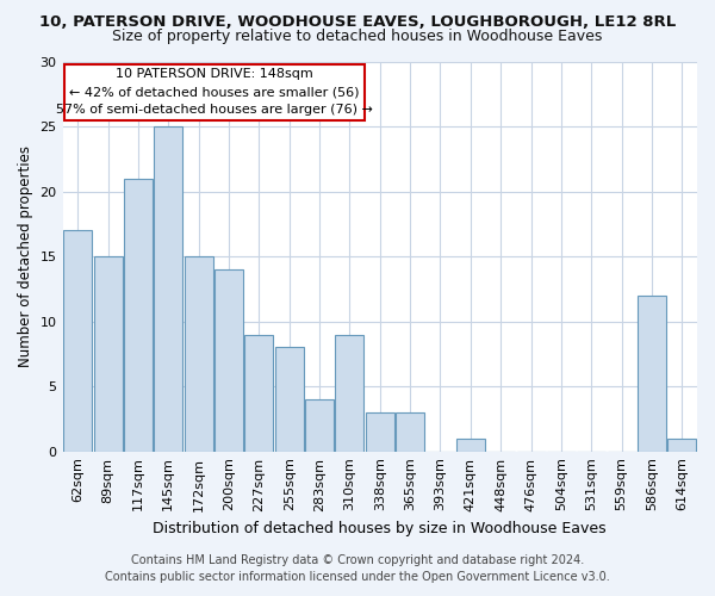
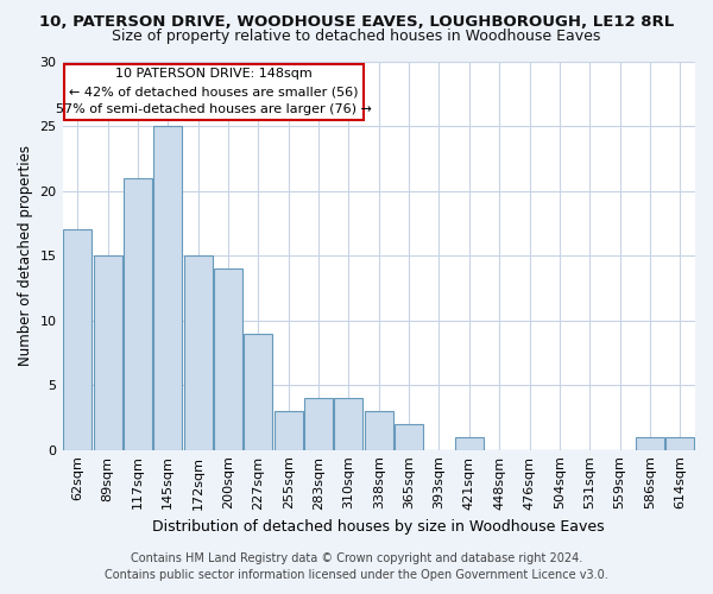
255sqm: 8 -> 3
310sqm: 9 -> 4
365sqm: 3 -> 2
586sqm: 12 -> 1
